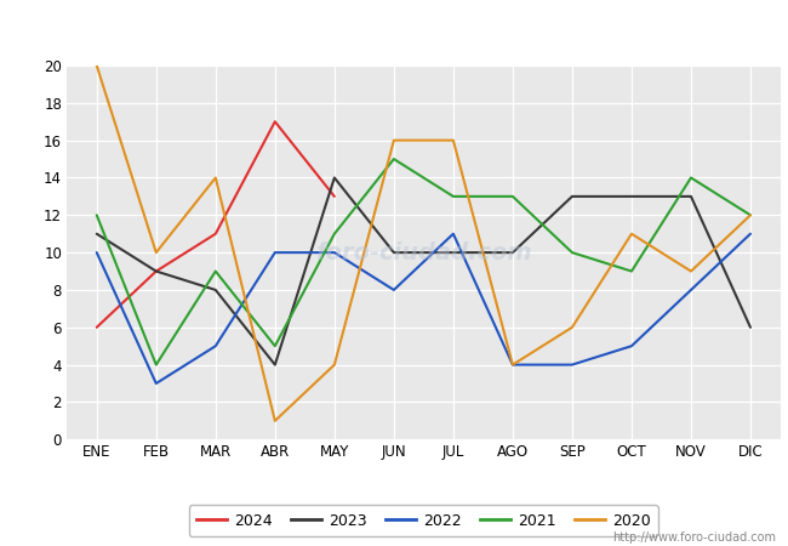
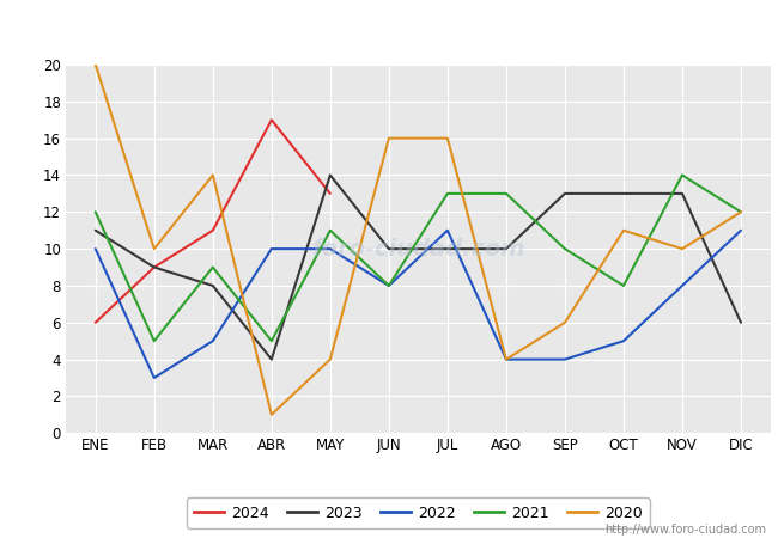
2021/FEB: 4 -> 5
2021/JUN: 15 -> 8
2021/OCT: 9 -> 8
2020/NOV: 9 -> 10
